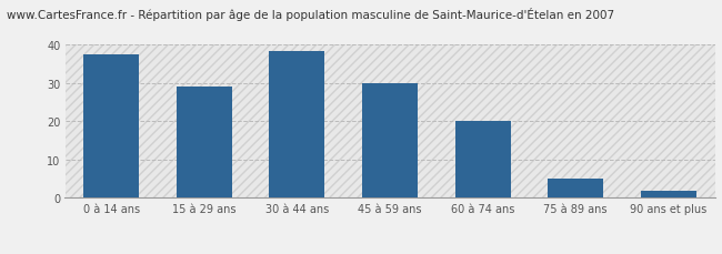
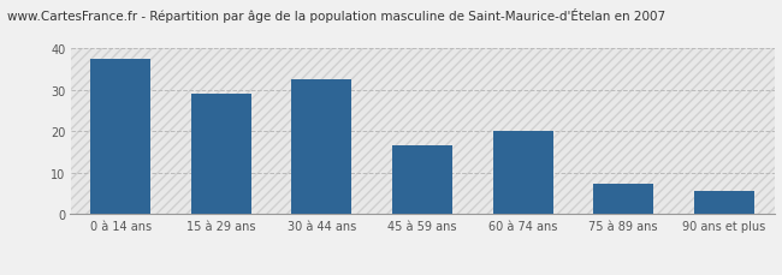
30 à 44 ans: 38.5 -> 32.5
45 à 59 ans: 30.0 -> 16.5
75 à 89 ans: 5.0 -> 7.5
90 ans et plus: 2.0 -> 5.5
